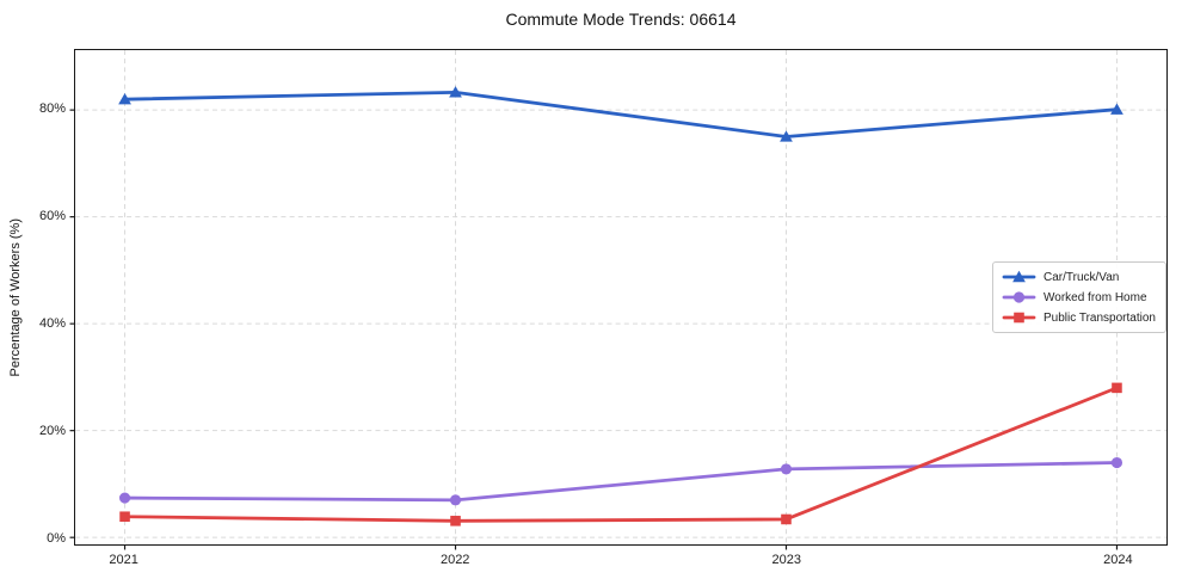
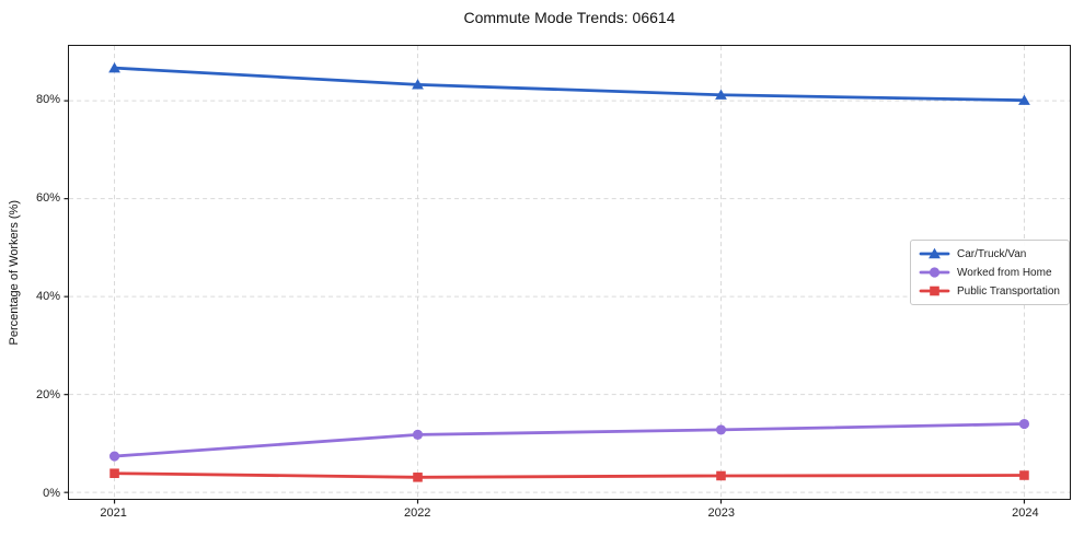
Car/Truck/Van/2021: 82% -> 87%
Worked from Home/2022: 7% -> 12%
Car/Truck/Van/2023: 75% -> 81%
Public Transportation/2024: 28% -> 4%
